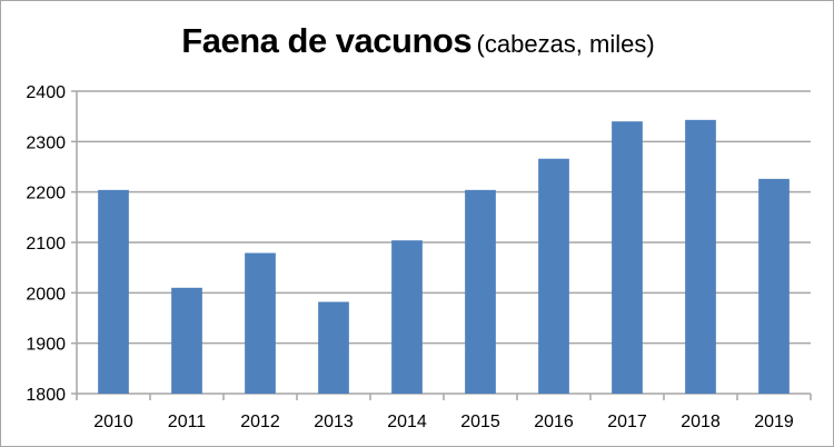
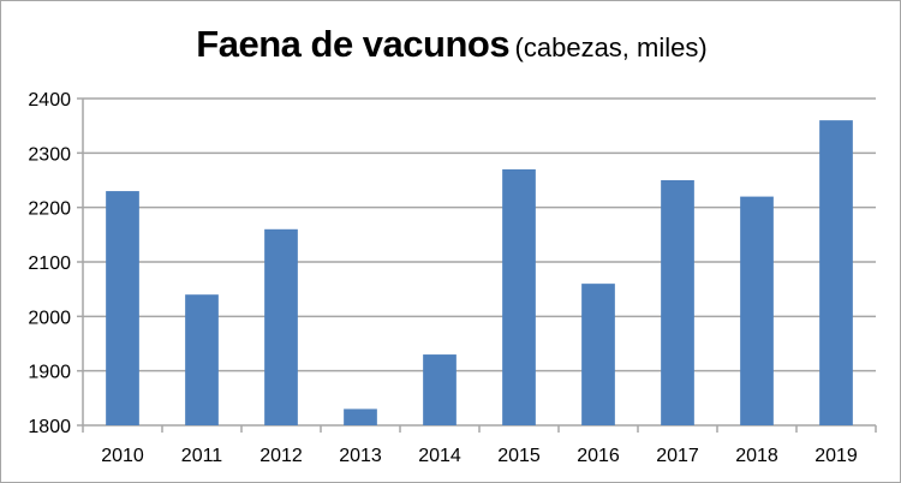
2010: 2200 -> 2230
2011: 2010 -> 2040
2012: 2080 -> 2160
2013: 1980 -> 1830
2014: 2100 -> 1930
2015: 2200 -> 2270
2016: 2270 -> 2060
2017: 2340 -> 2250
2018: 2340 -> 2220
2019: 2230 -> 2360
